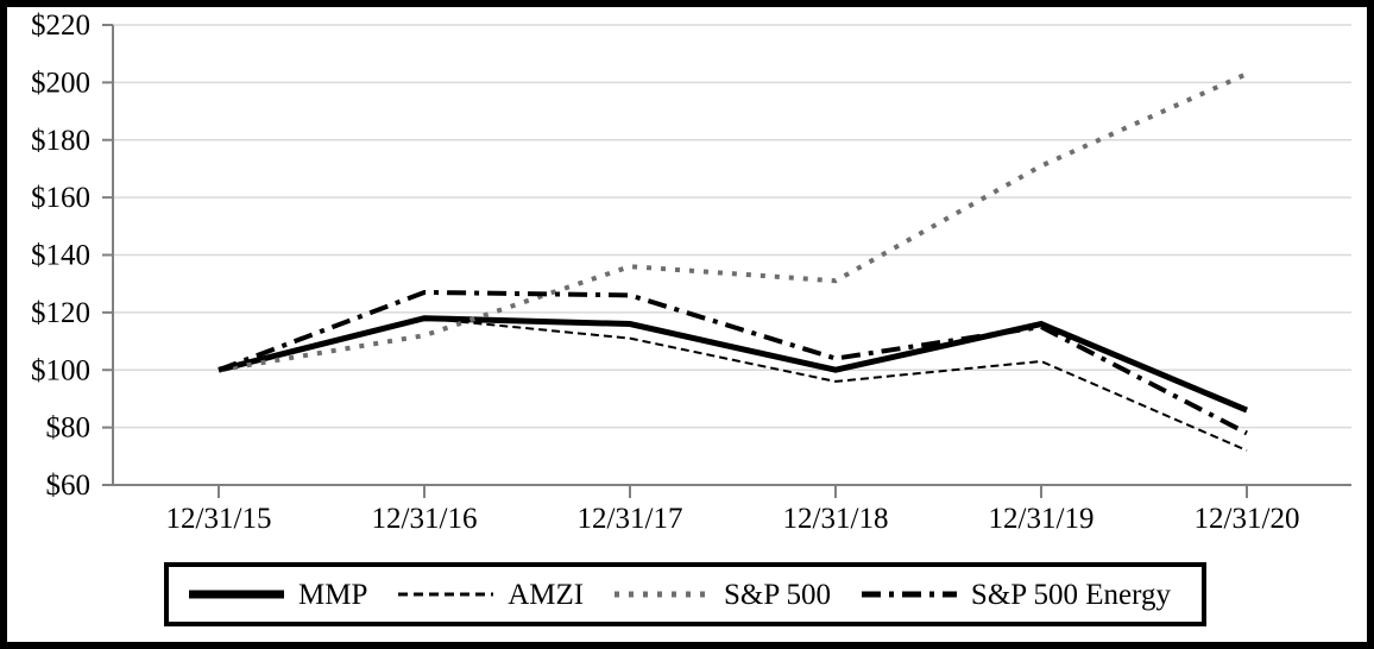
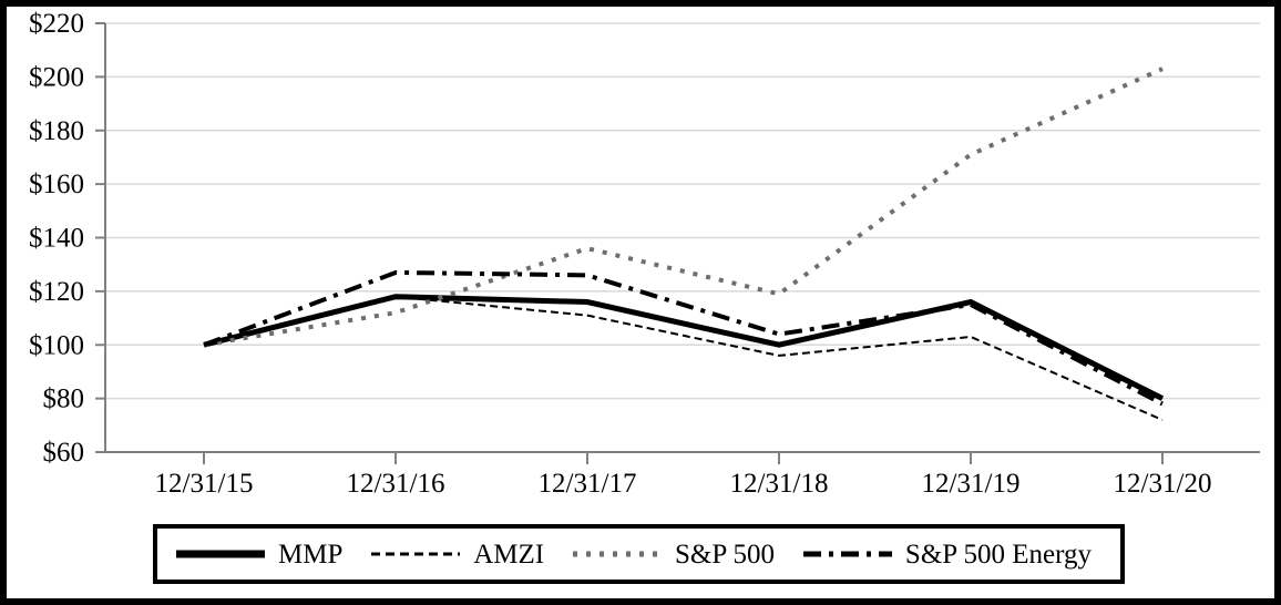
S&P 500/12/31/18: $131 -> $119
MMP/12/31/20: $86 -> $80
